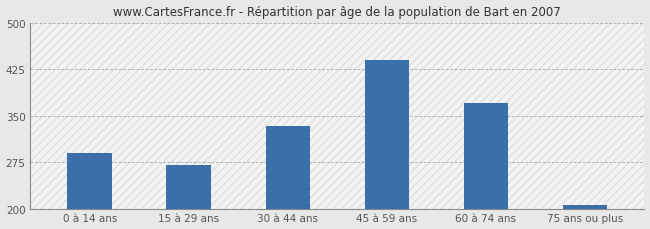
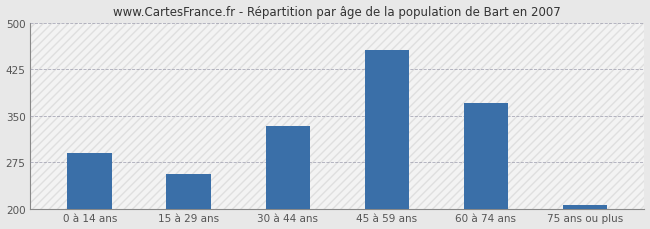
15 à 29 ans: 270 -> 256
45 à 59 ans: 440 -> 456
